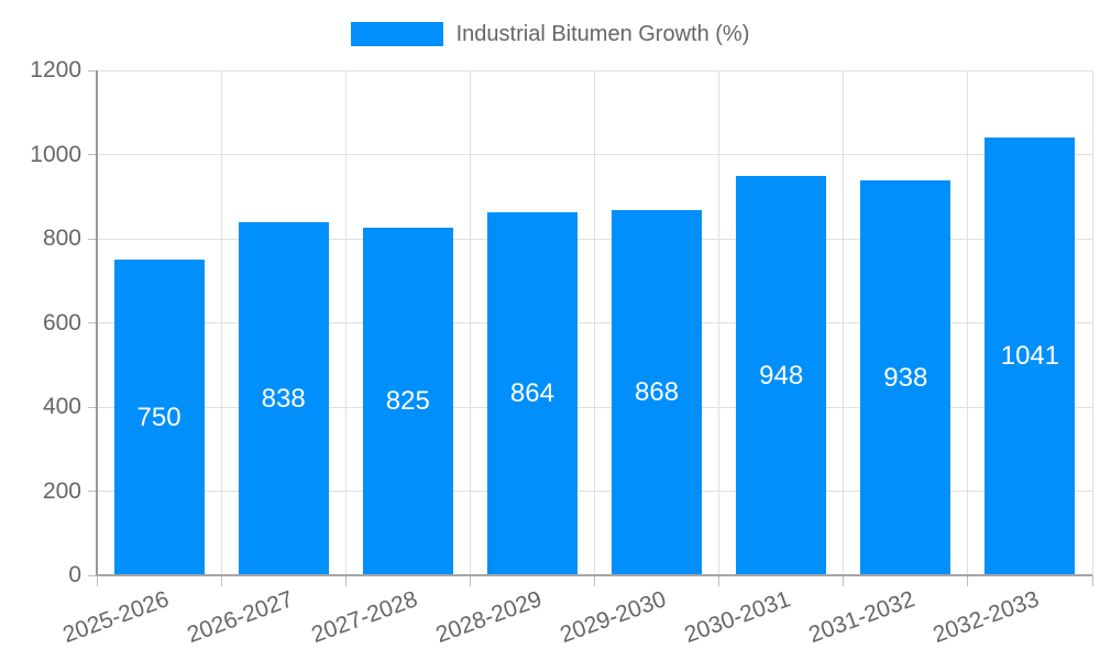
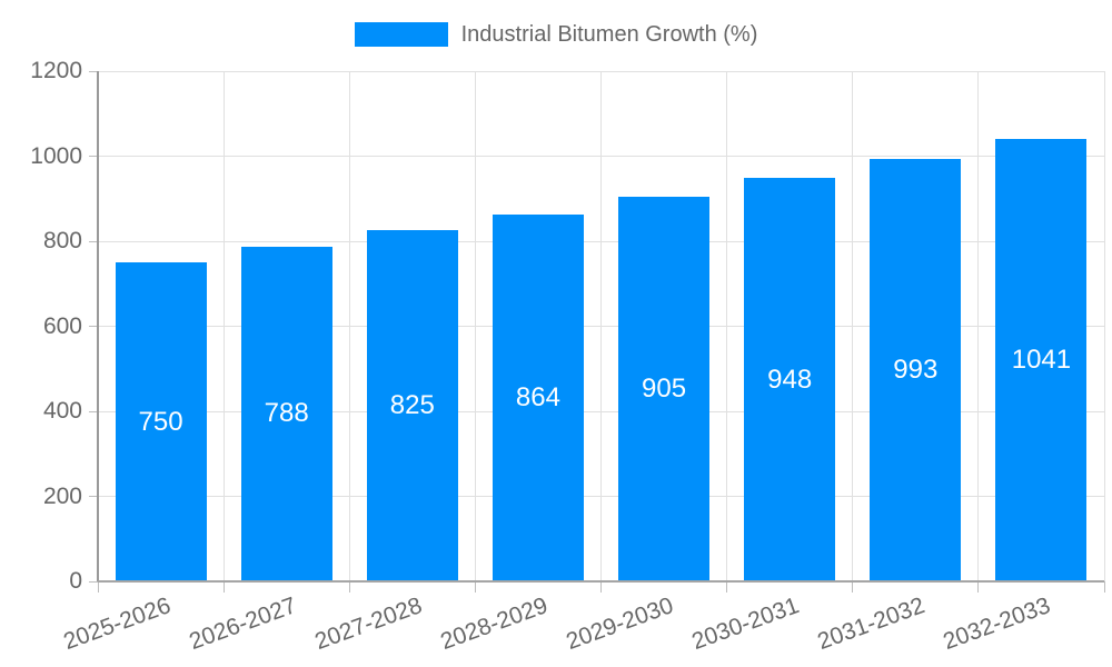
2026-2027: 838 -> 788
2029-2030: 868 -> 905
2031-2032: 938 -> 993
